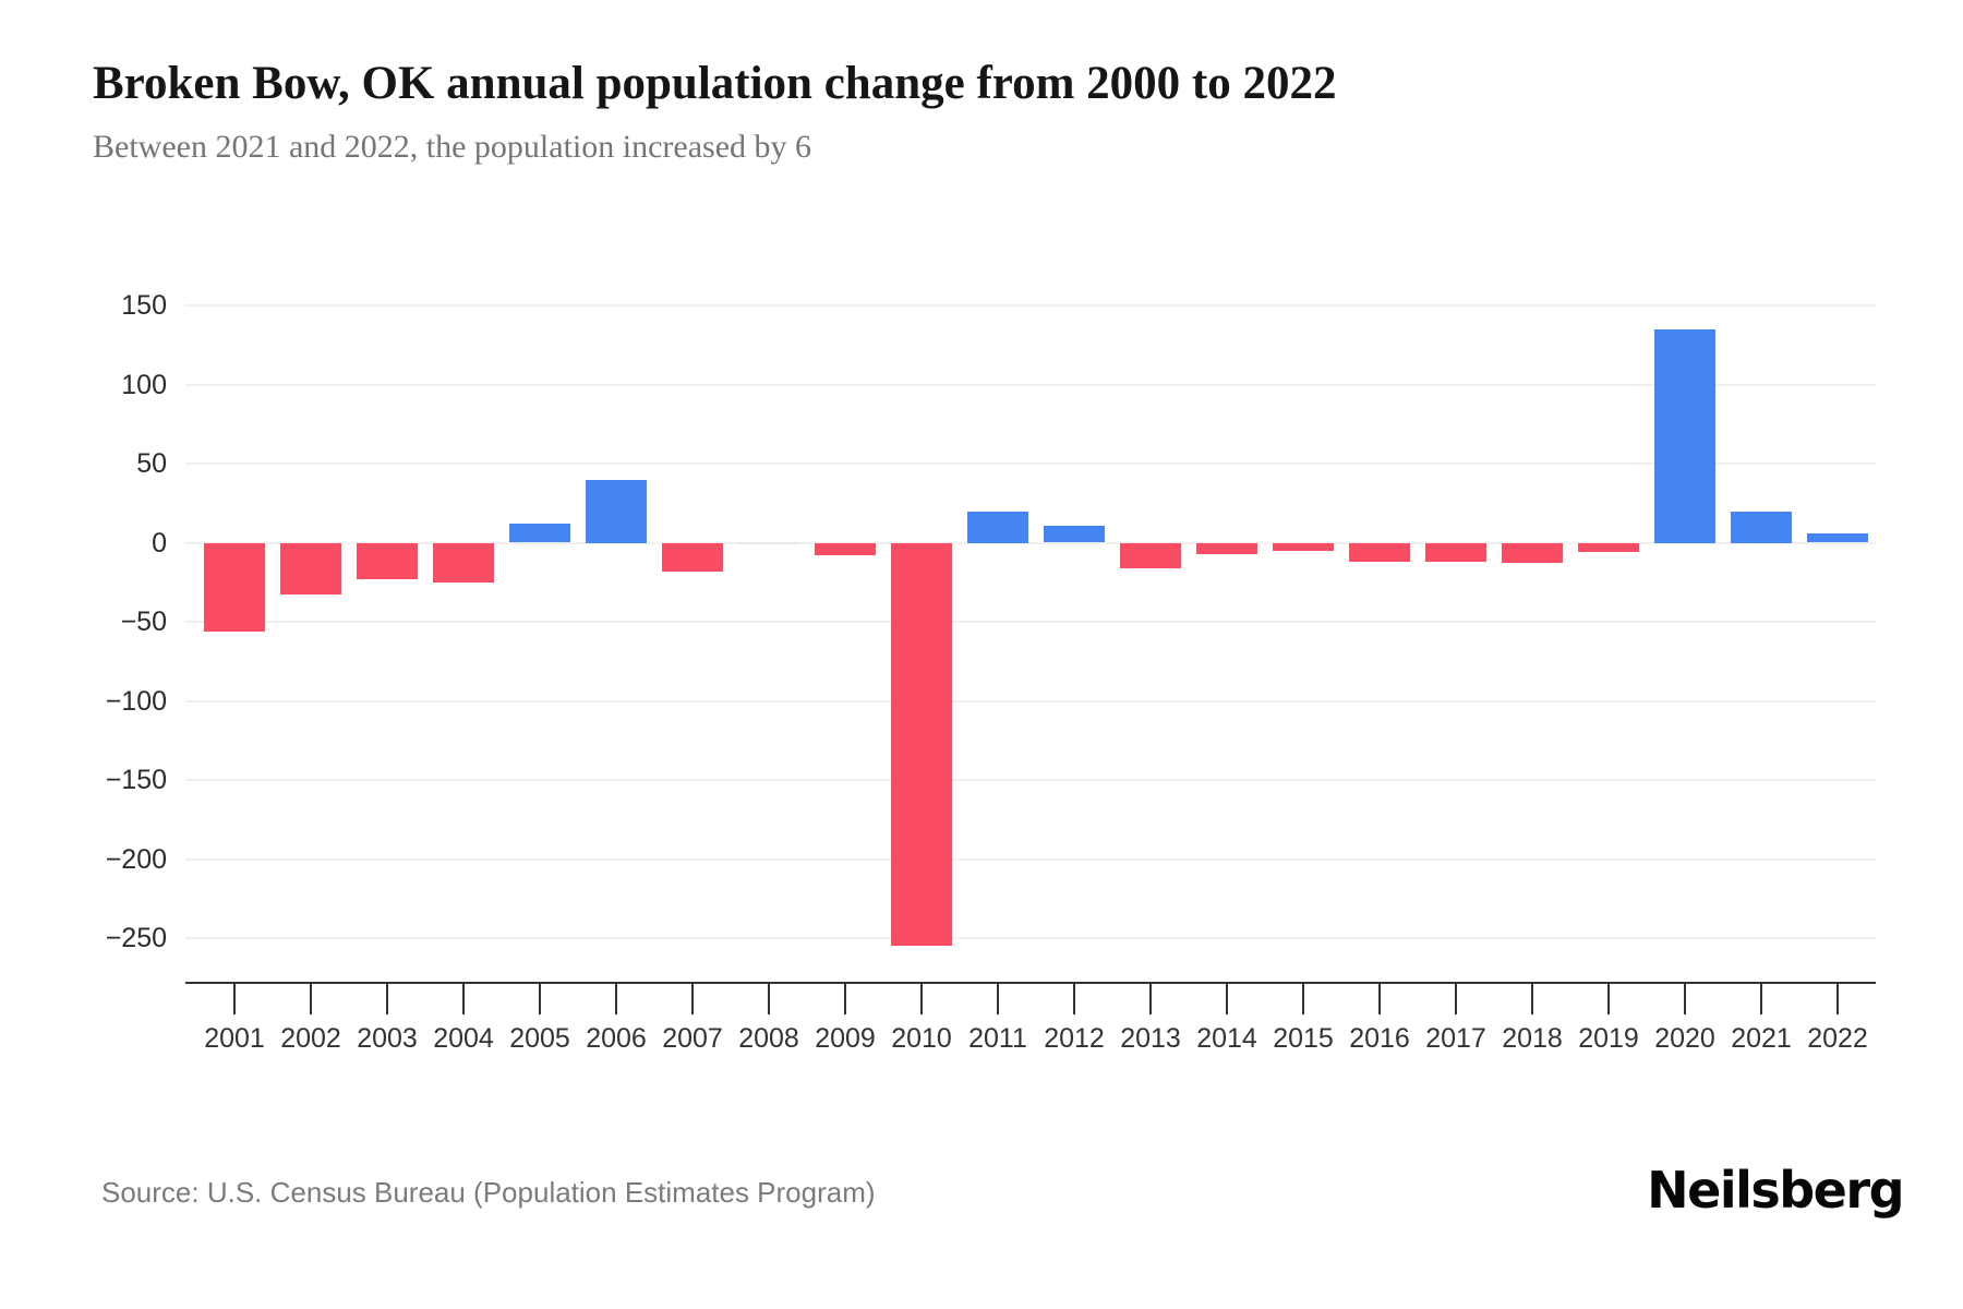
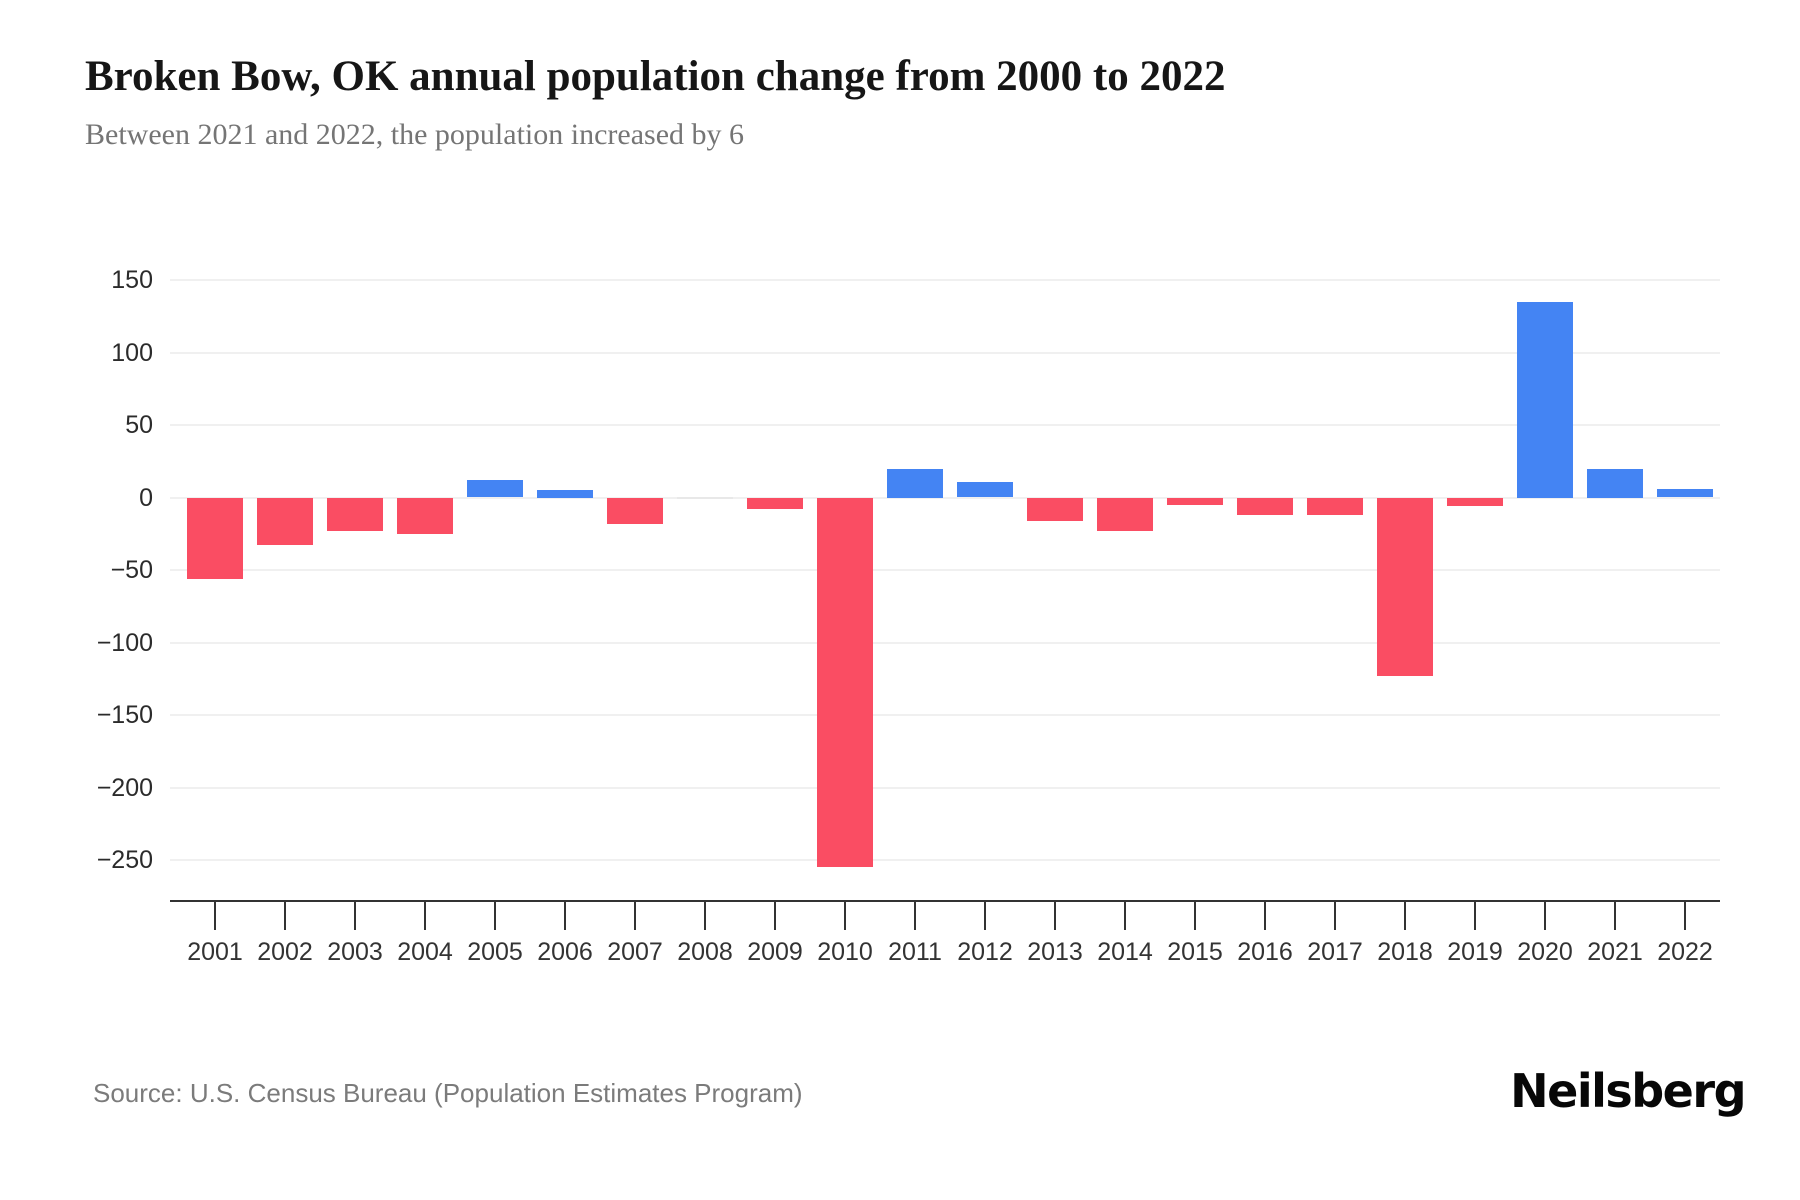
2006: 40 -> 5
2014: -7 -> -23
2018: -13 -> -123
